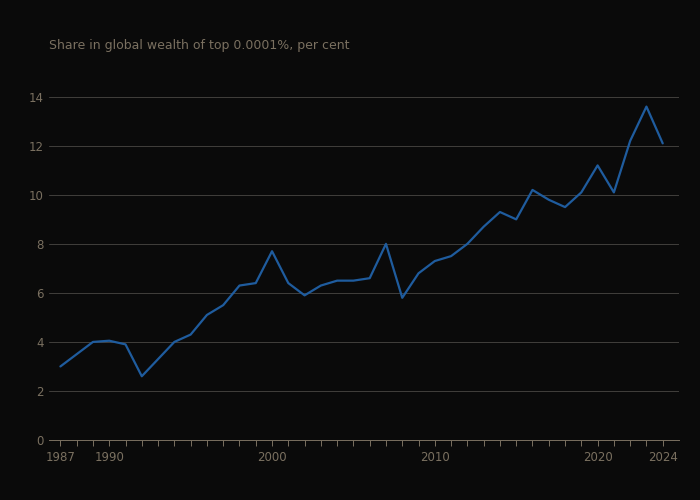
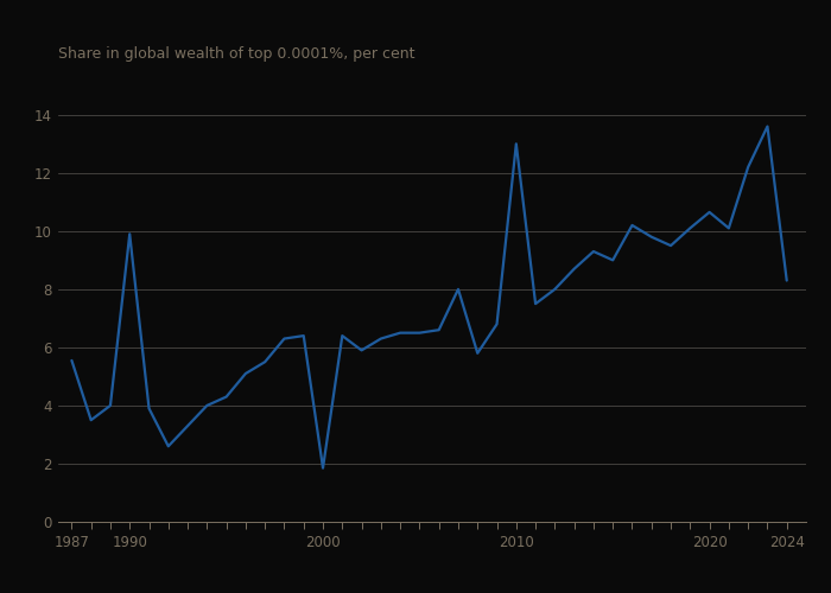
1987: 3.00 -> 5.55
1990: 4.05 -> 9.90
2000: 7.70 -> 1.85
2010: 7.30 -> 13.00
2020: 11.20 -> 10.65
2024: 12.10 -> 8.30
